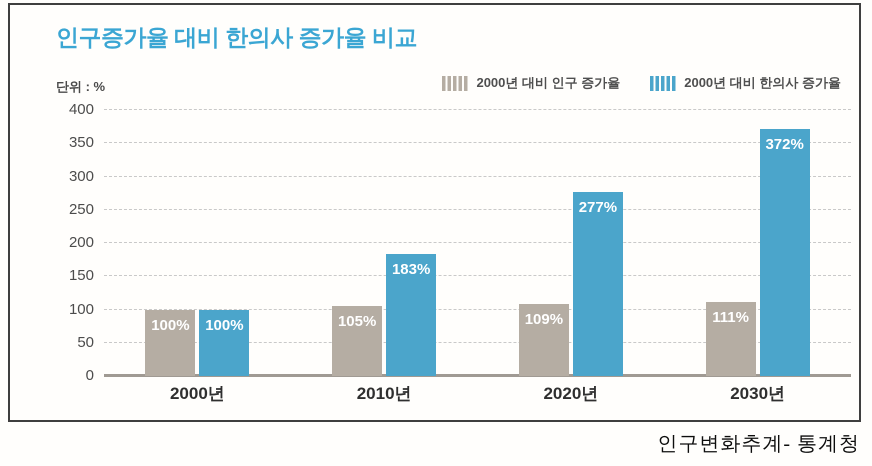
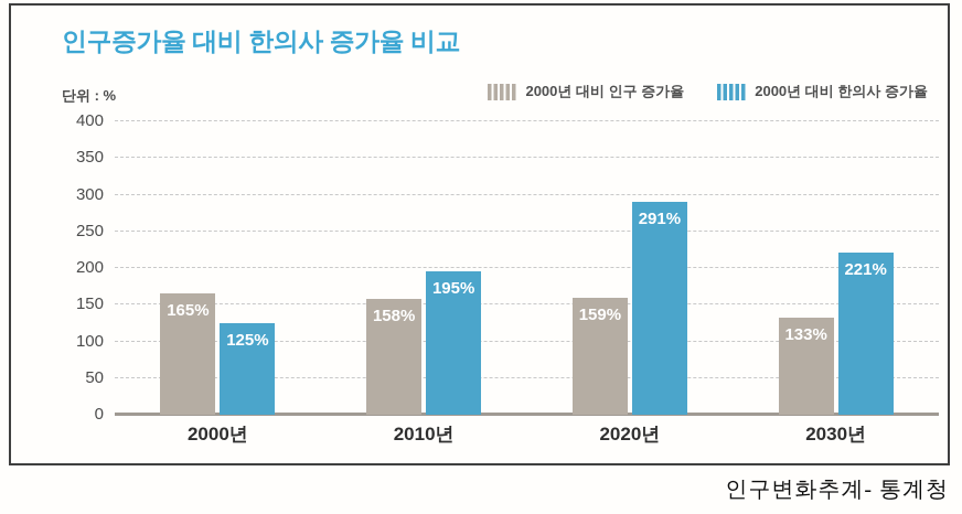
2000년 대비 인구 증가율/2000년: 100% -> 165%
2000년 대비 한의사 증가율/2000년: 100% -> 125%
2000년 대비 인구 증가율/2010년: 105% -> 158%
2000년 대비 한의사 증가율/2010년: 183% -> 195%
2000년 대비 인구 증가율/2020년: 109% -> 159%
2000년 대비 한의사 증가율/2020년: 277% -> 291%
2000년 대비 인구 증가율/2030년: 111% -> 133%
2000년 대비 한의사 증가율/2030년: 372% -> 221%
